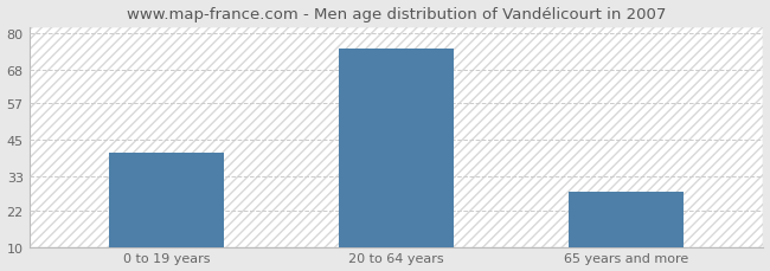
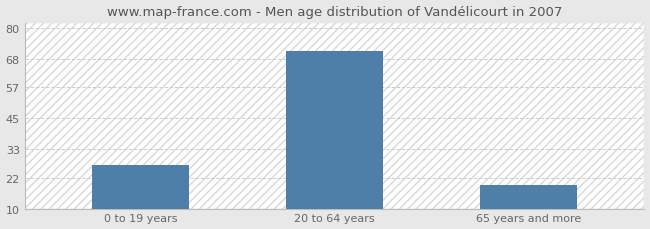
0 to 19 years: 41 -> 27
20 to 64 years: 75 -> 71
65 years and more: 28 -> 19
